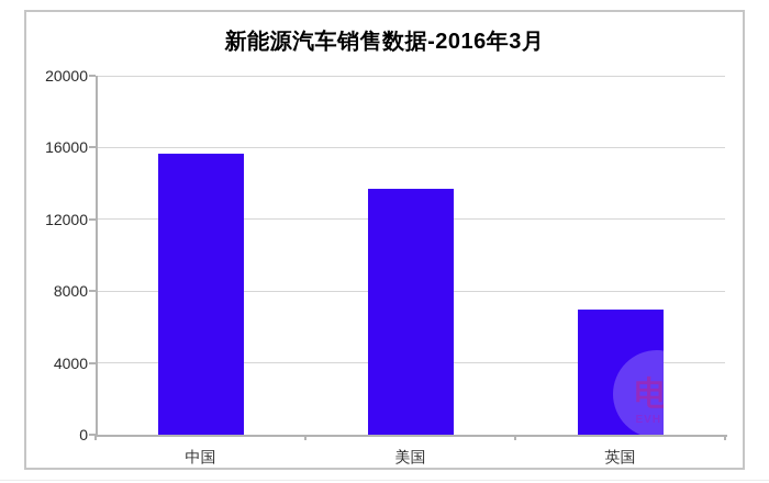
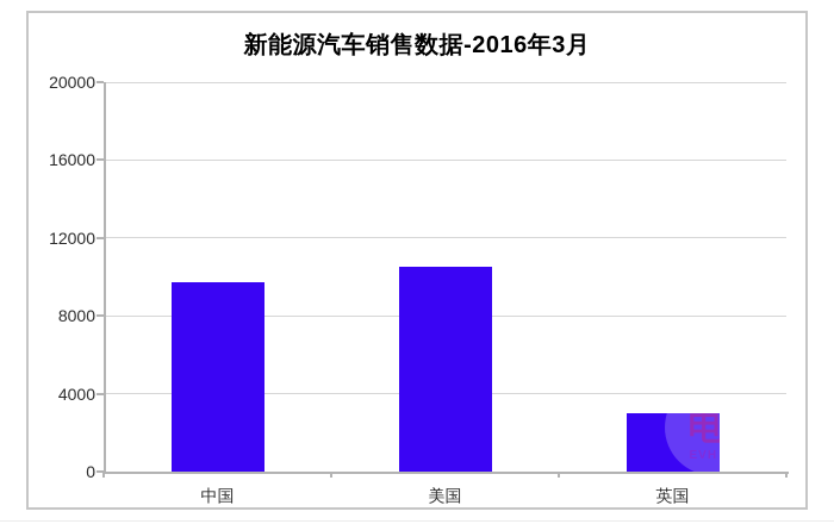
中国: 15600 -> 9700
美国: 13700 -> 10500
英国: 7000 -> 3000
